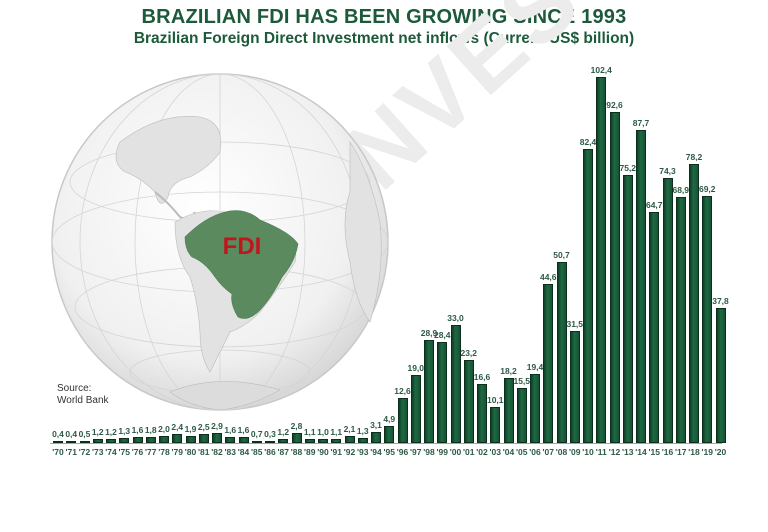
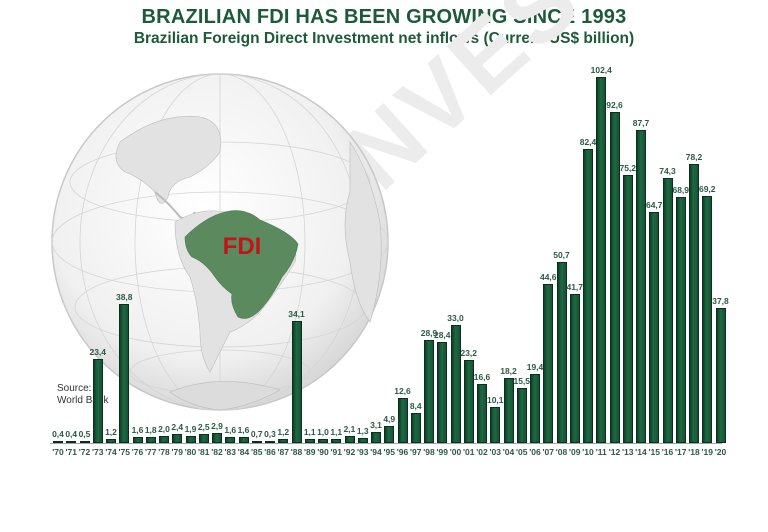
'73: 1,2 -> 23,4
'75: 1,3 -> 38,8
'88: 2,8 -> 34,1
'97: 19,0 -> 8,4
'09: 31,5 -> 41,7
